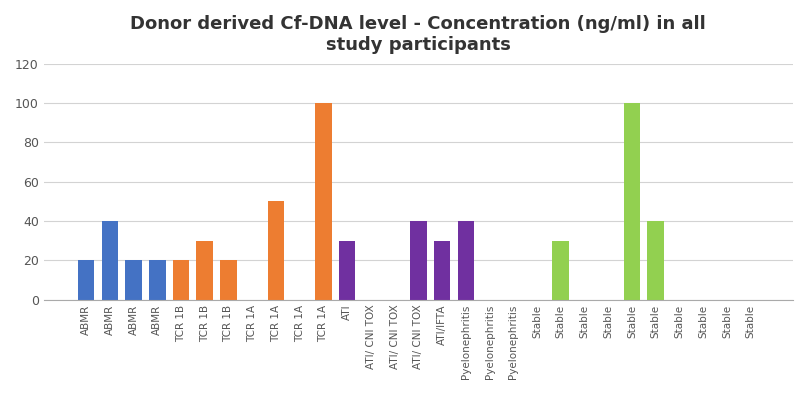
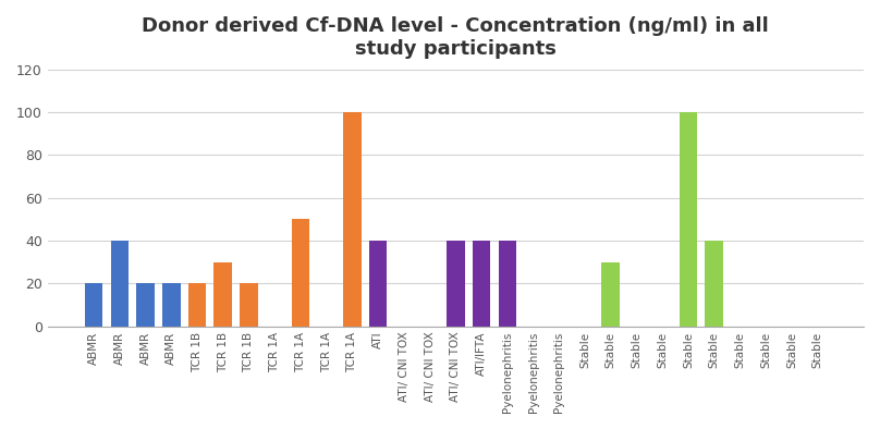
ATI: 30 -> 40
ATI/IFTA: 30 -> 40
